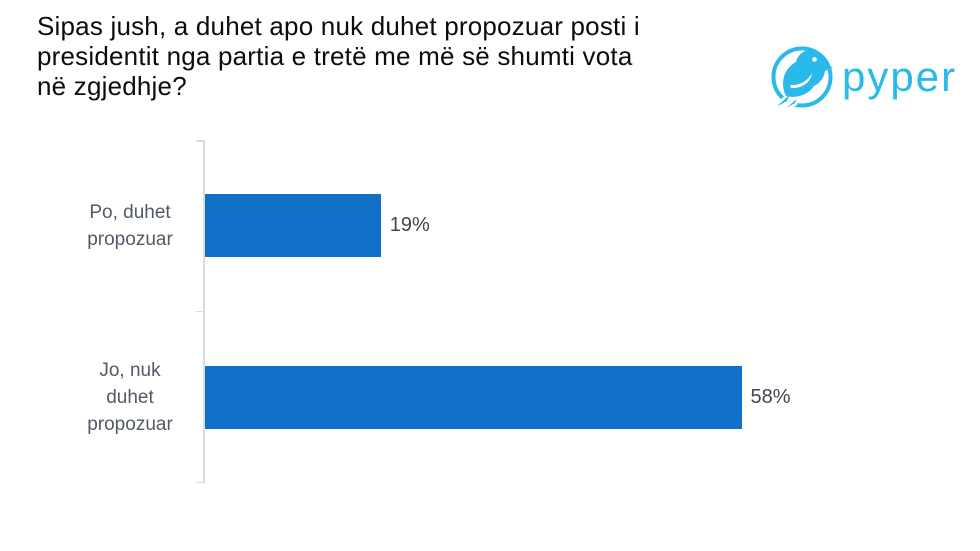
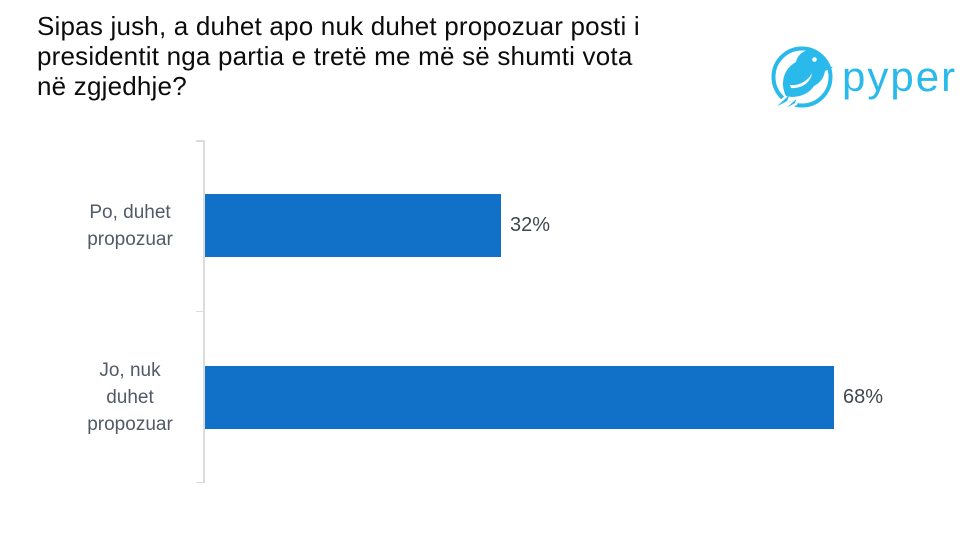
Po, duhet propozuar: 19% -> 32%
Jo, nuk duhet propozuar: 58% -> 68%
